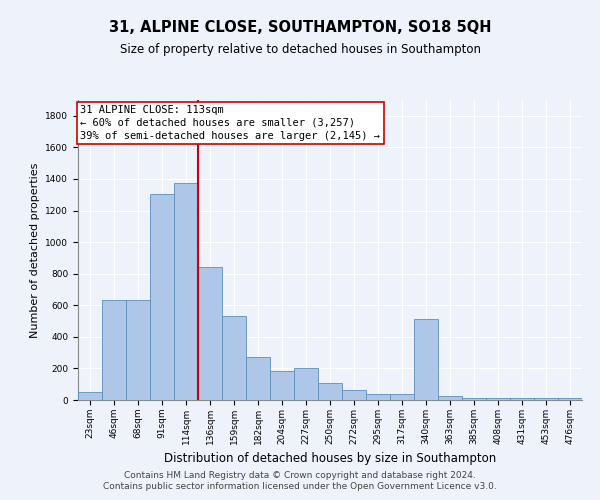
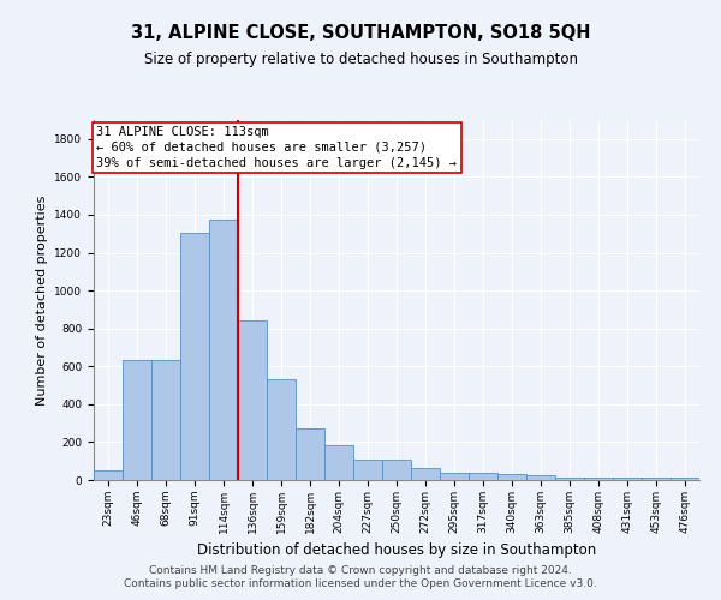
227sqm: 200 -> 100
340sqm: 510 -> 30
